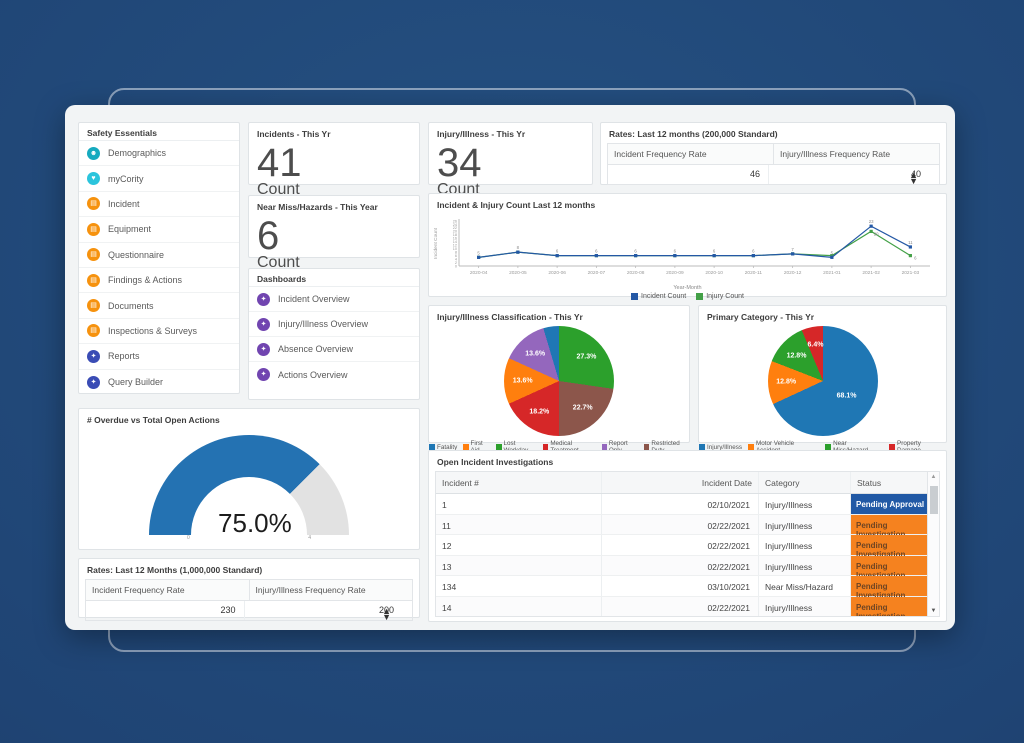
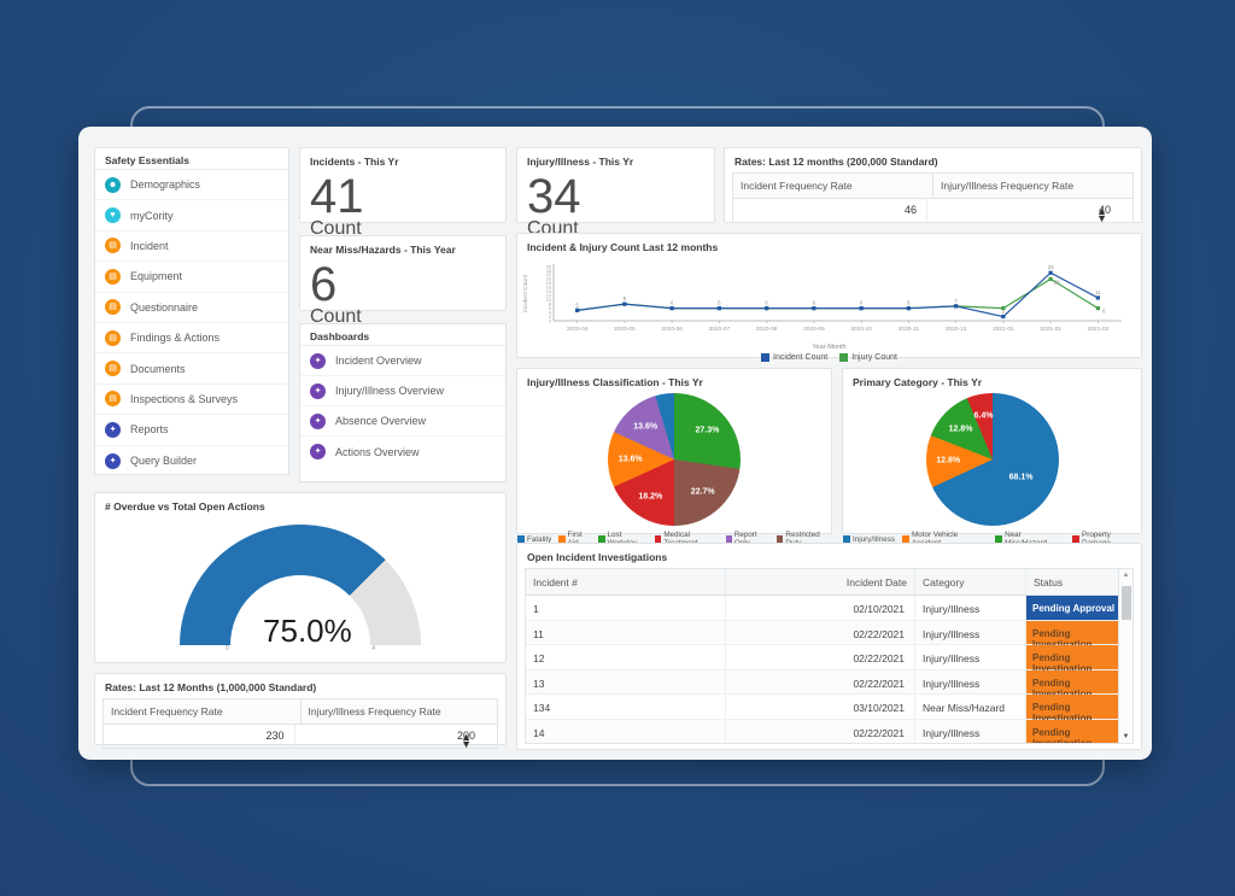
Incident & Injury Count Last 12 months/Incident Count/2021-01: 5 -> 2
